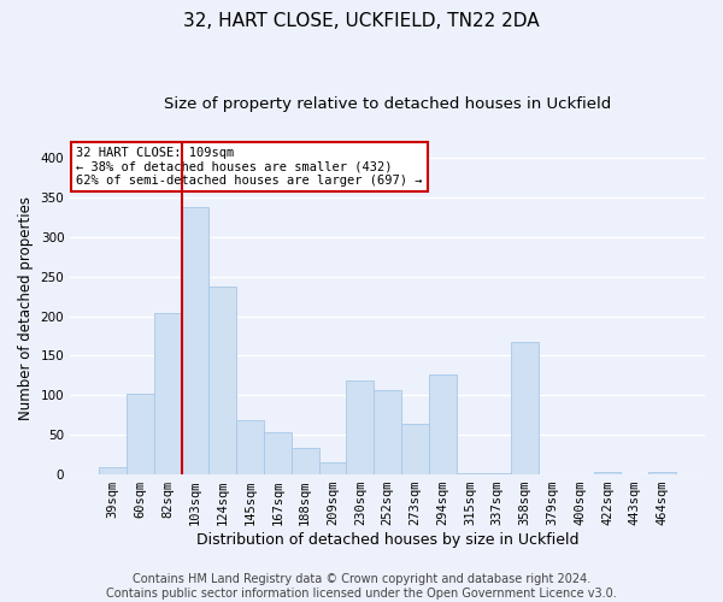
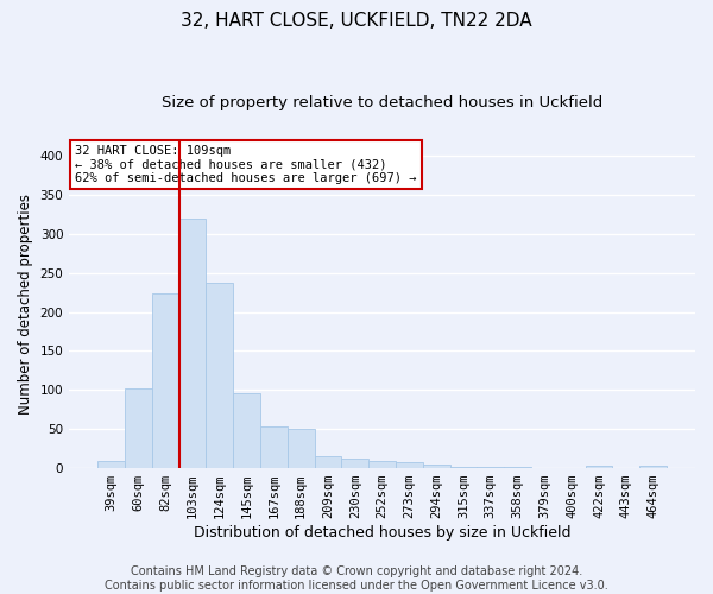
82sqm: 204 -> 224
103sqm: 338 -> 320
145sqm: 68 -> 96
188sqm: 34 -> 50
230sqm: 118 -> 12
252sqm: 106 -> 10
273sqm: 64 -> 7
294sqm: 126 -> 4
358sqm: 168 -> 1
